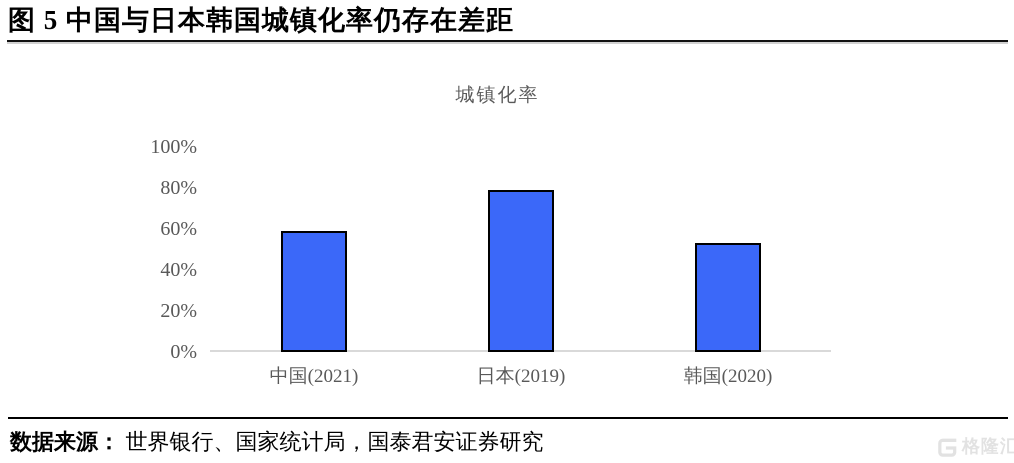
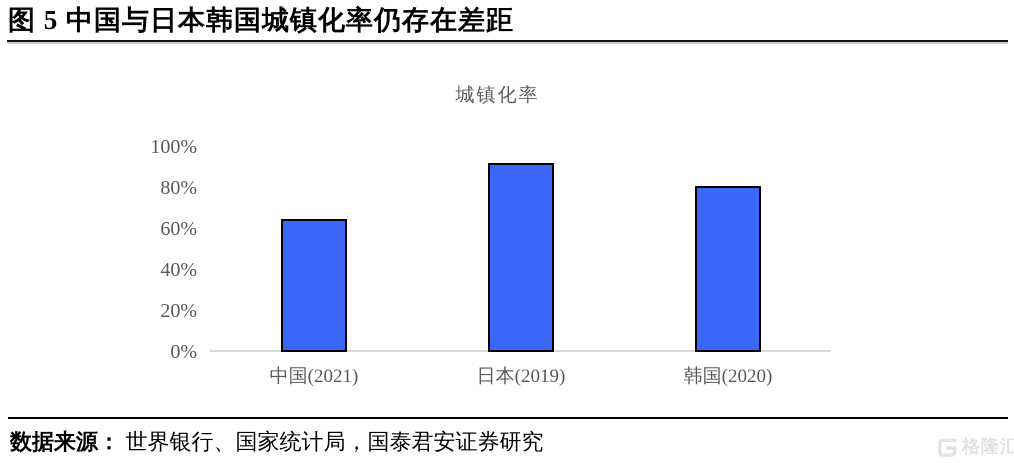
中国(2021): 59% -> 65%
日本(2019): 79% -> 92%
韩国(2020): 53% -> 81%
